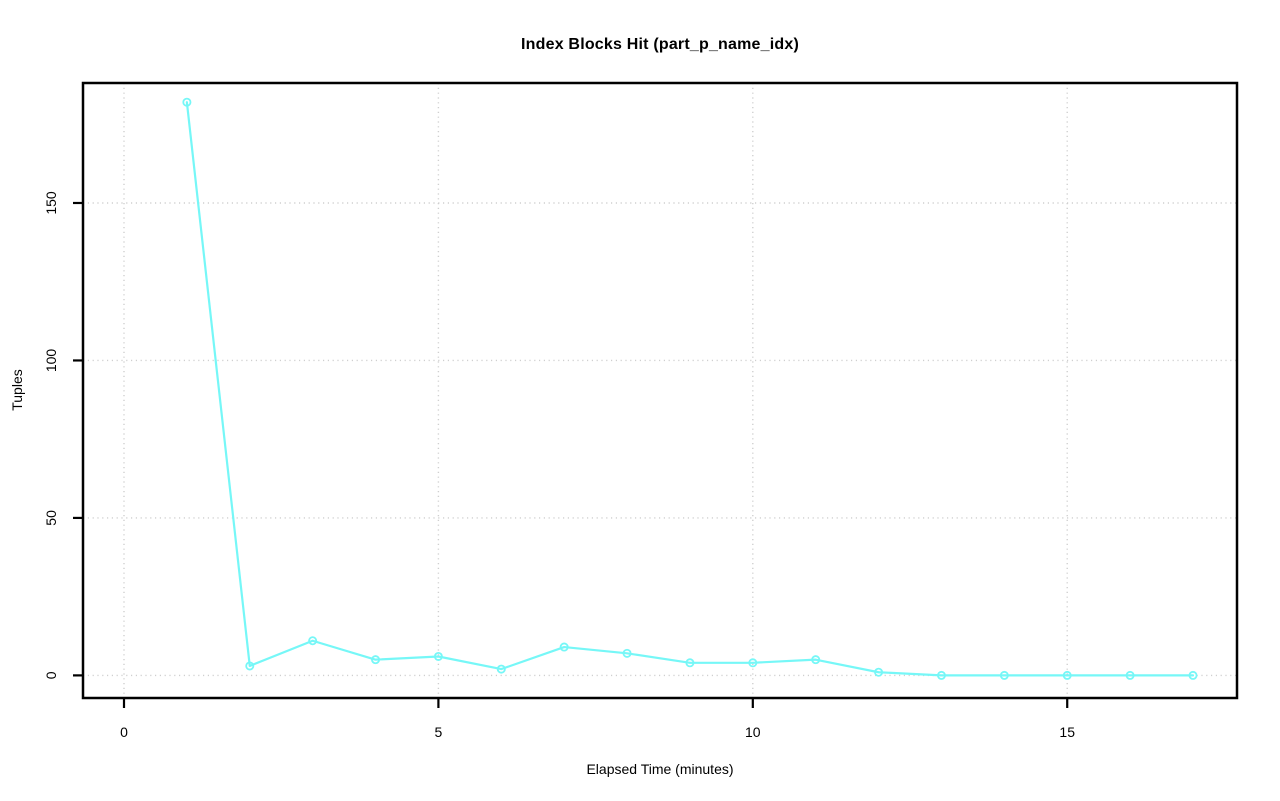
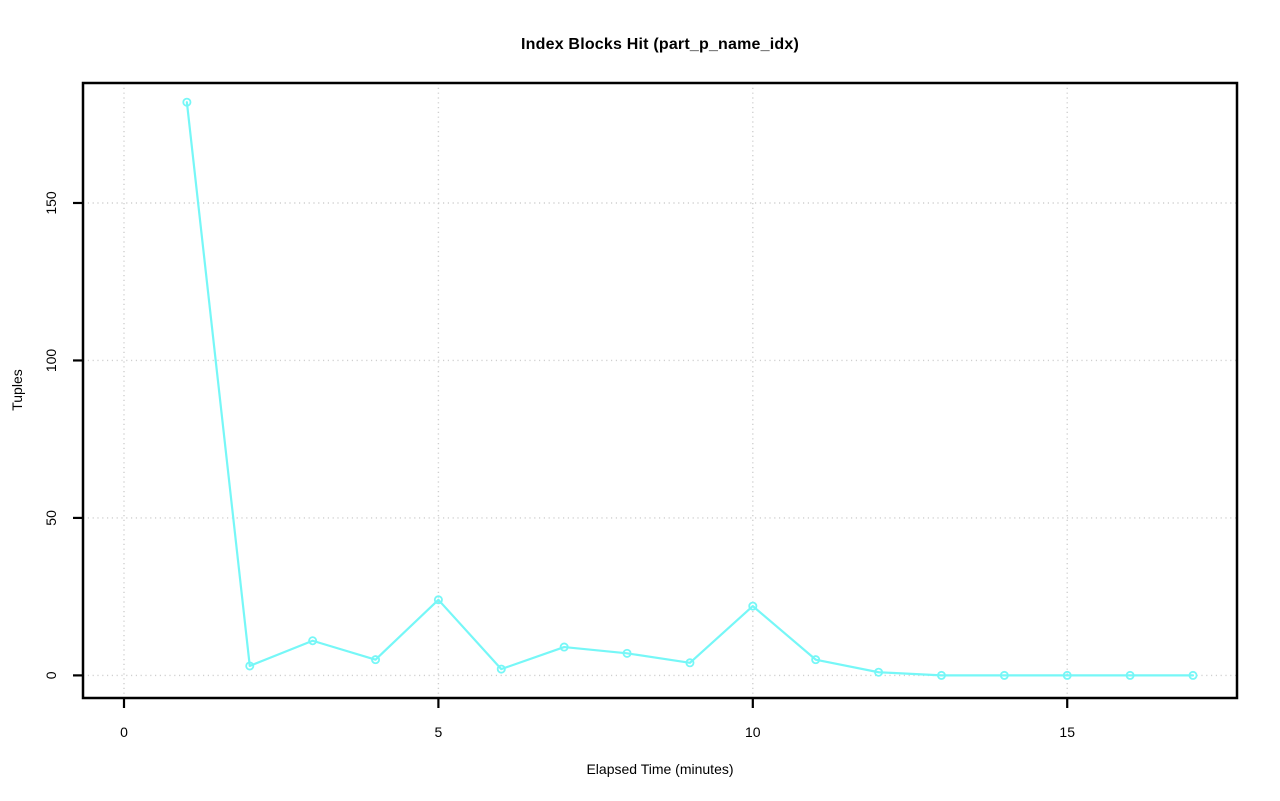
5: 6 -> 24
10: 4 -> 22
